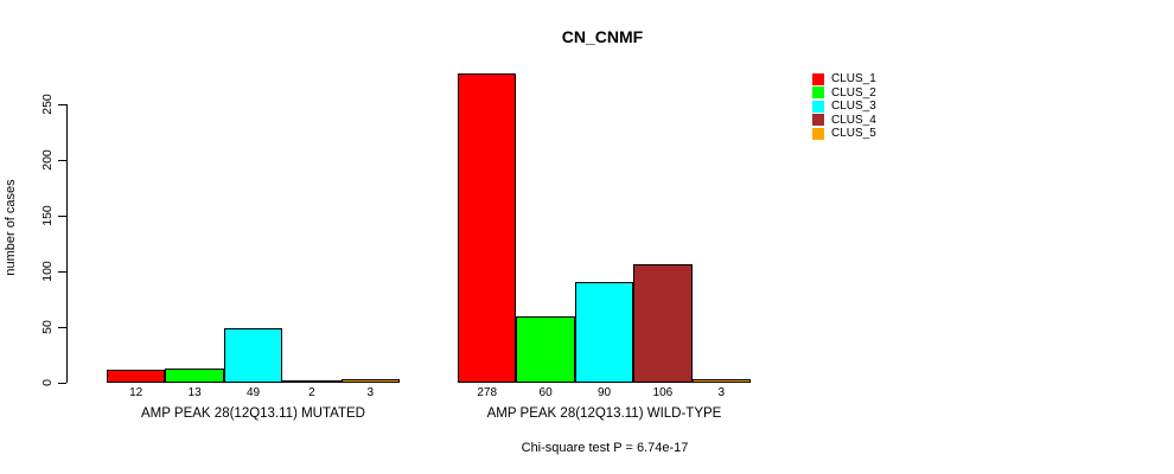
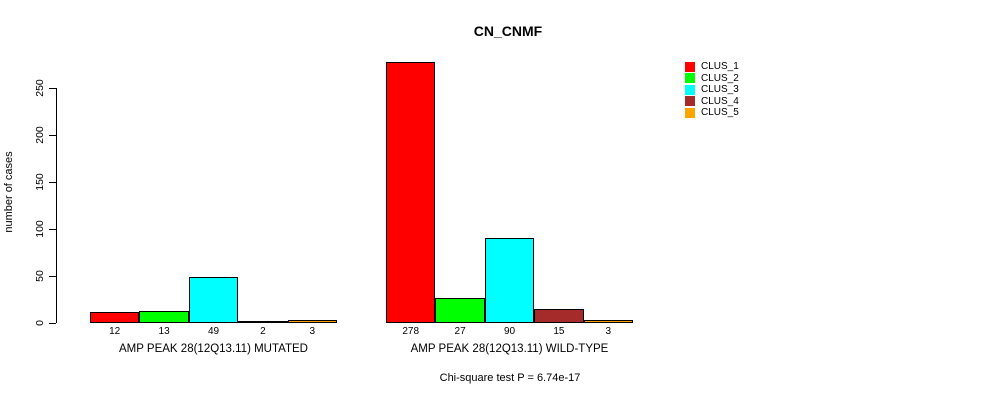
CLUS_2/AMP PEAK 28(12Q13.11) WILD-TYPE: 60 -> 27
CLUS_4/AMP PEAK 28(12Q13.11) WILD-TYPE: 106 -> 15
